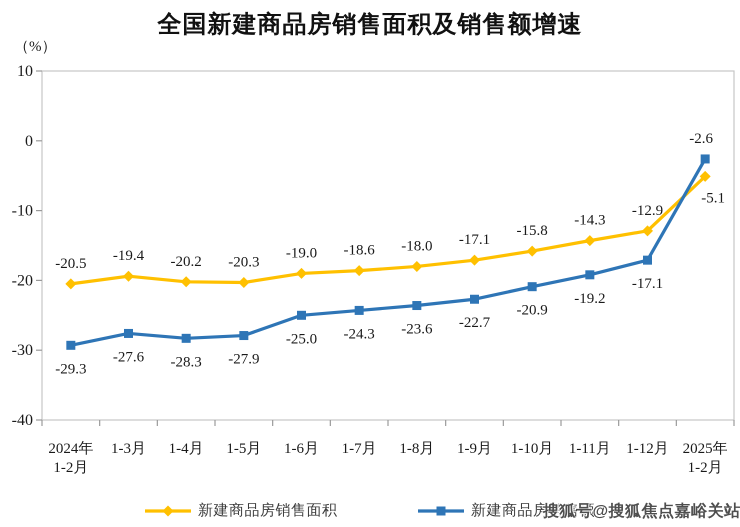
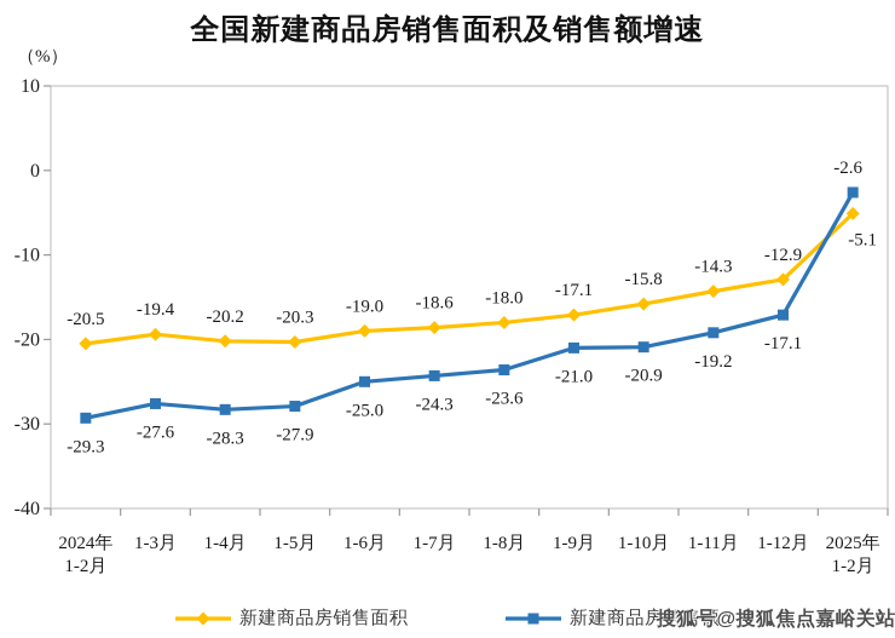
新建商品房销售额/1-9月: -22.7 -> -21.0
